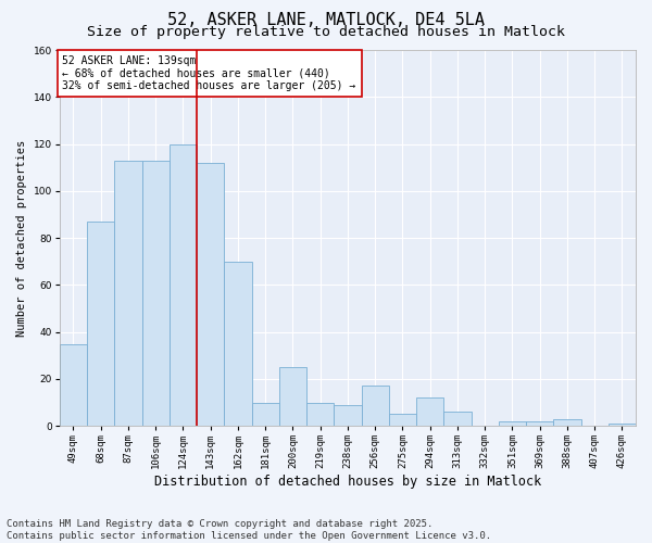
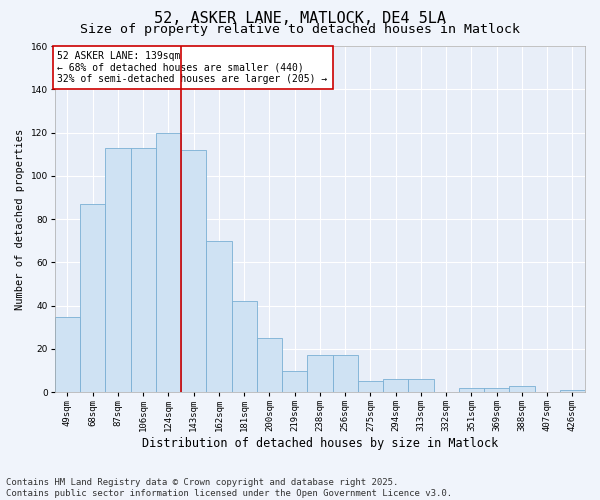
181sqm: 10 -> 42
238sqm: 9 -> 17
294sqm: 12 -> 6
